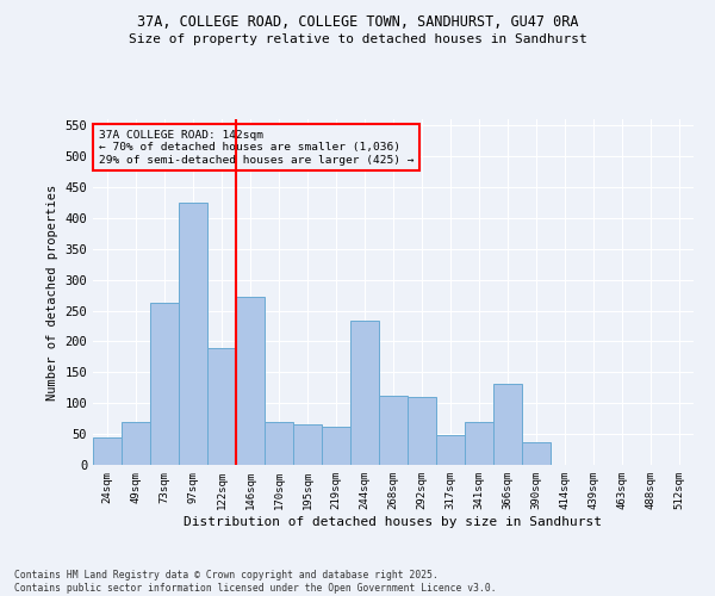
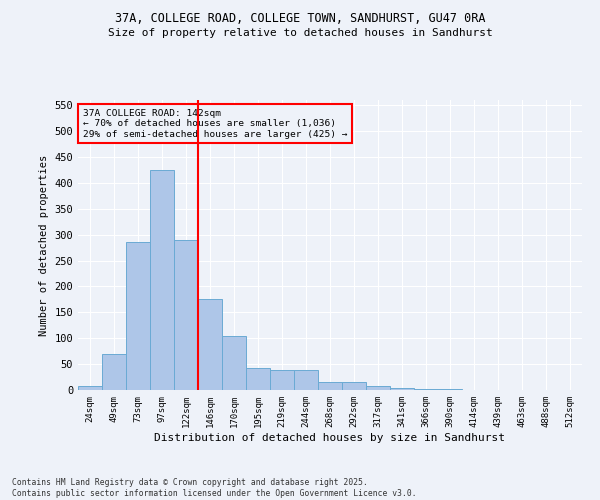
24sqm: 44 -> 7
73sqm: 262 -> 285
122sqm: 190 -> 290
146sqm: 272 -> 175
170sqm: 70 -> 105
195sqm: 66 -> 42
219sqm: 62 -> 38
244sqm: 234 -> 38
268sqm: 112 -> 15
292sqm: 110 -> 15
317sqm: 48 -> 7
341sqm: 70 -> 4
366sqm: 132 -> 2
390sqm: 36 -> 1
